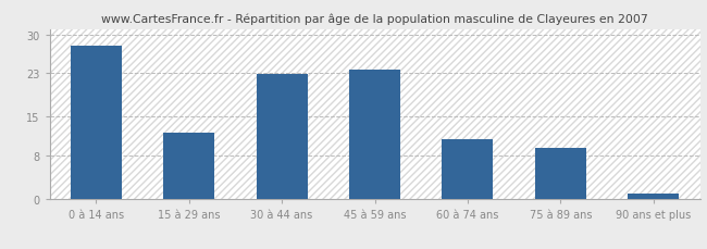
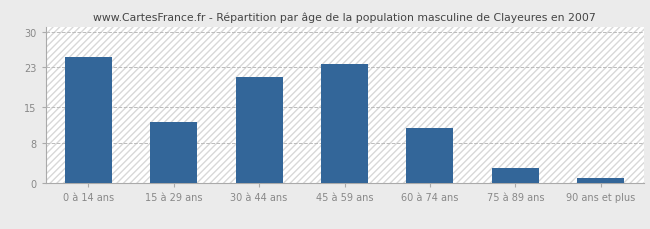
0 à 14 ans: 28.0 -> 25.0
30 à 44 ans: 22.8 -> 21.0
75 à 89 ans: 9.4 -> 3.0
